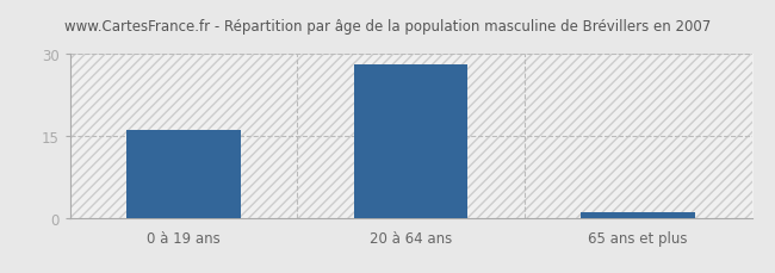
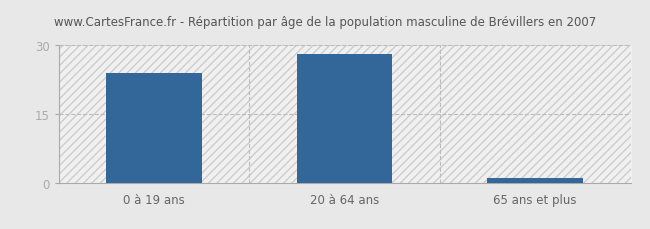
0 à 19 ans: 16 -> 24
